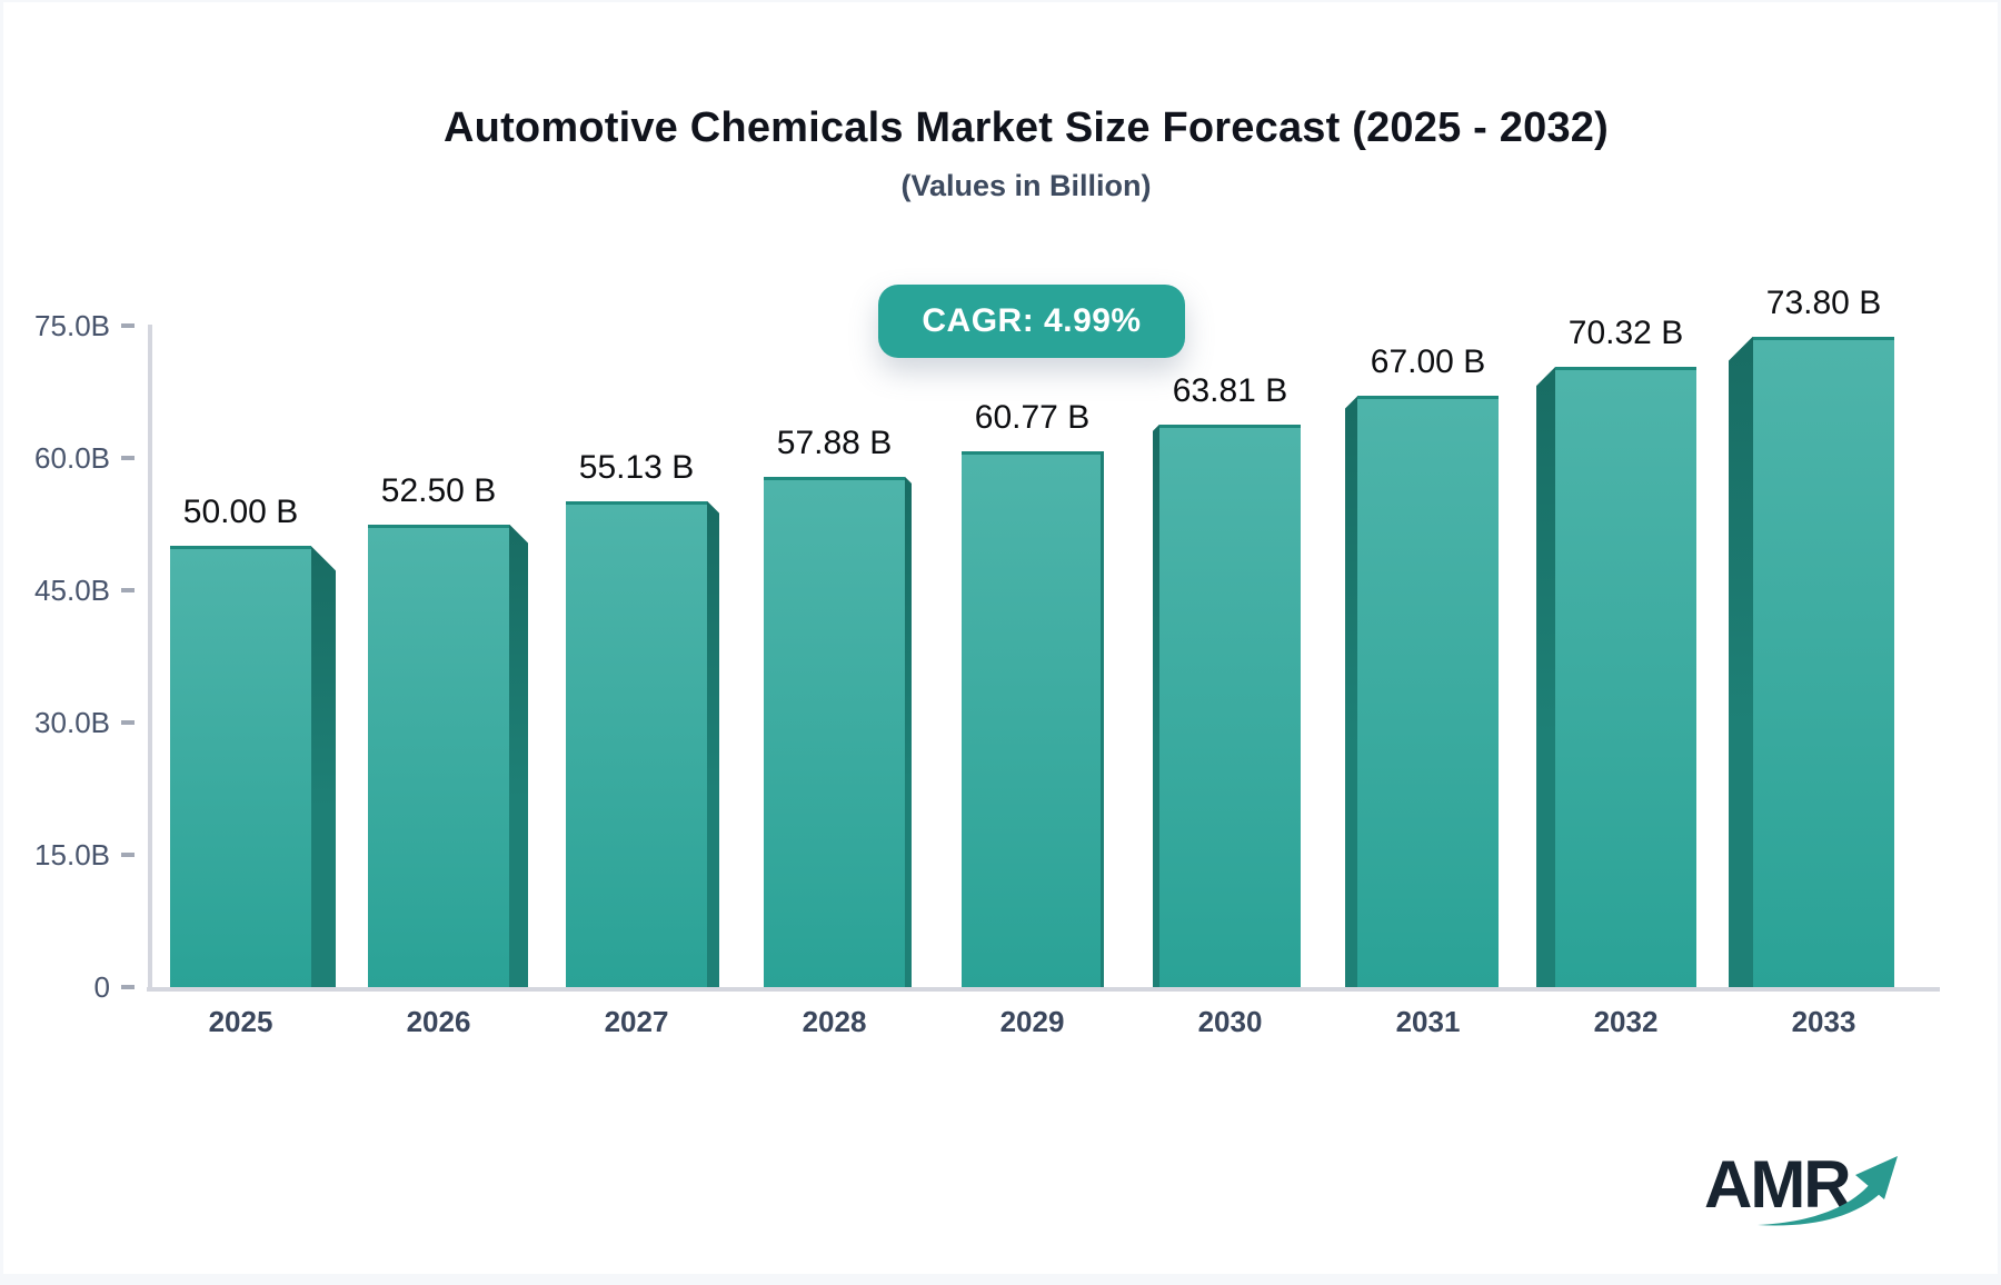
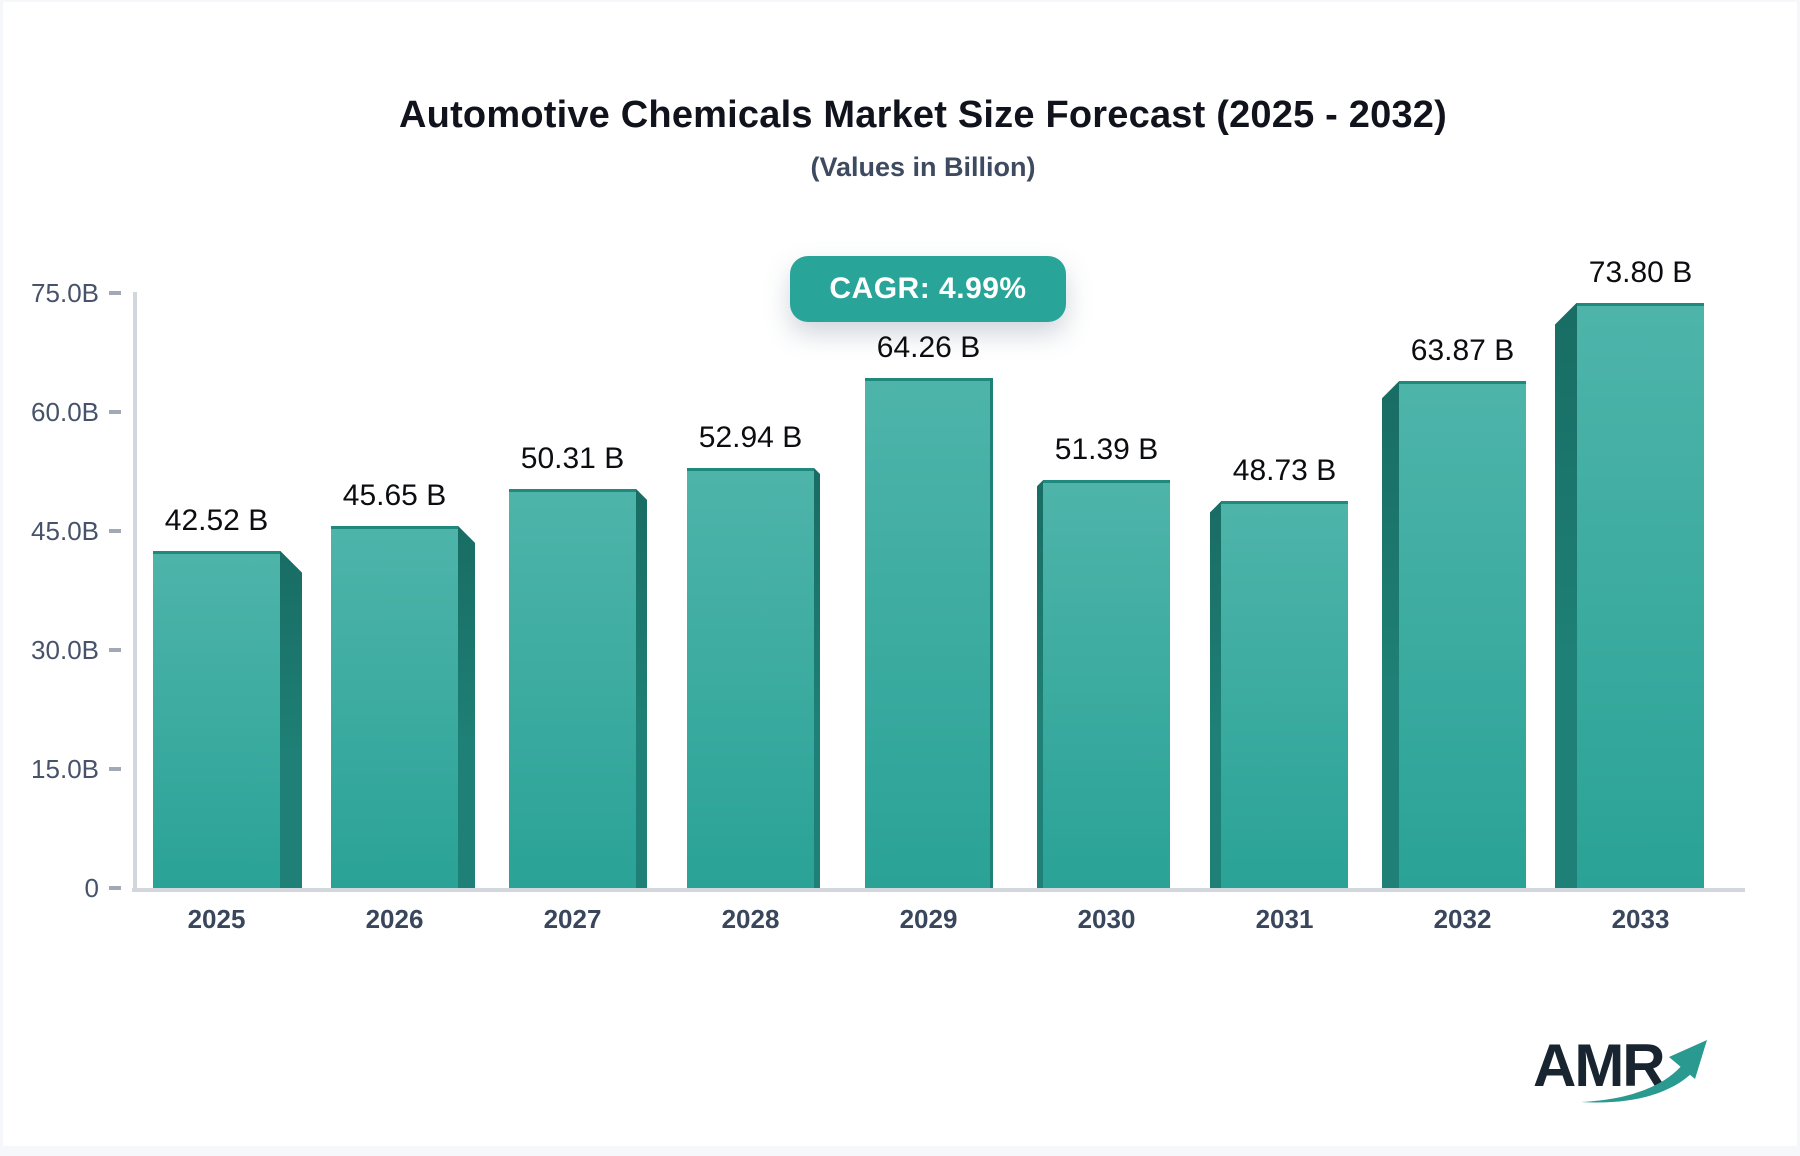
2025: 50.00 -> 42.52
2026: 52.50 -> 45.65
2027: 55.13 -> 50.31
2028: 57.88 -> 52.94
2029: 60.77 -> 64.26
2030: 63.81 -> 51.39
2031: 67.00 -> 48.73
2032: 70.32 -> 63.87
